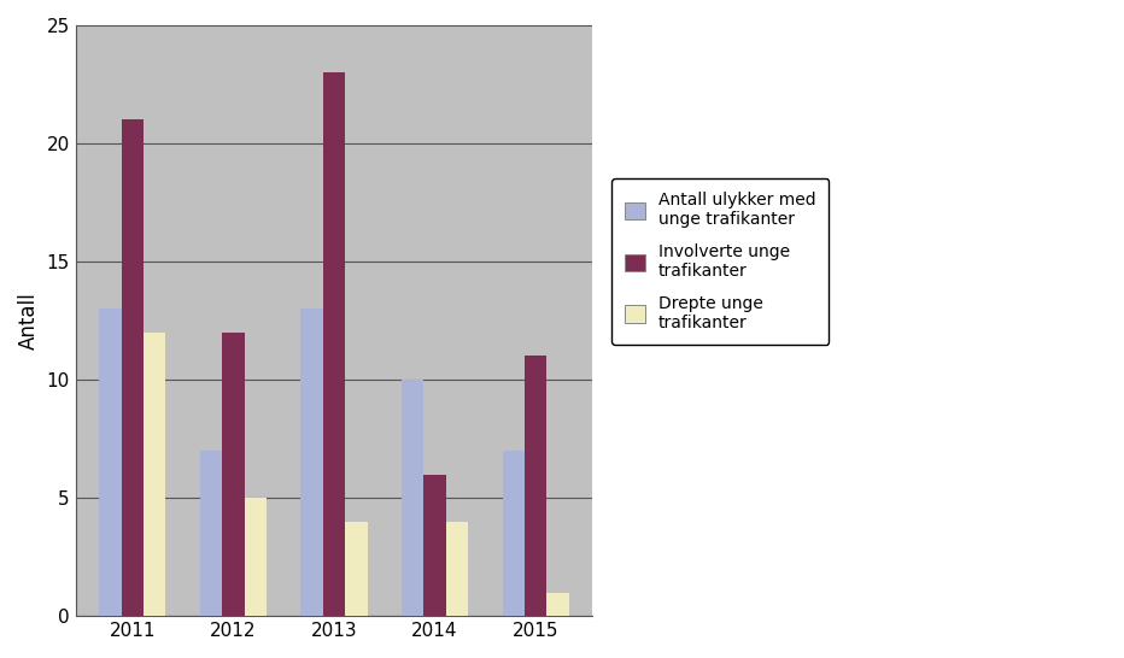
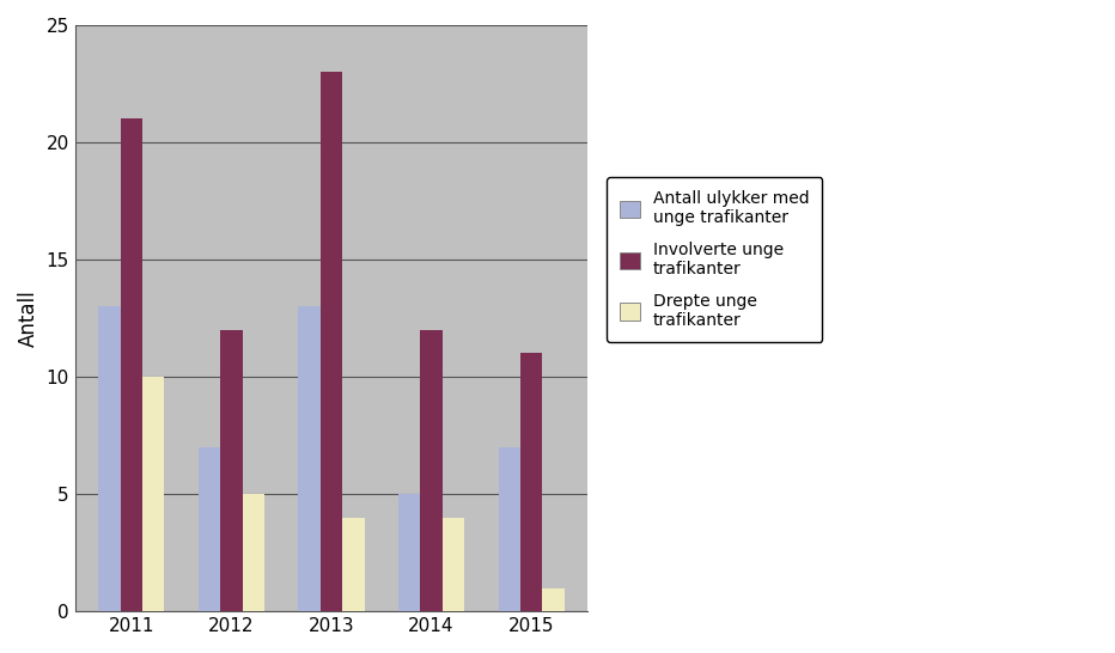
Drepte unge trafikanter/2011: 12 -> 10
Antall ulykker med unge trafikanter/2014: 10 -> 5
Involverte unge trafikanter/2014: 6 -> 12
